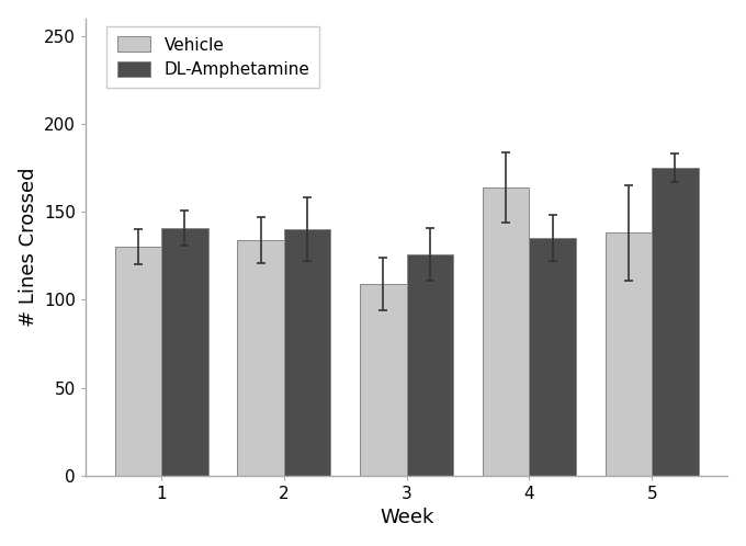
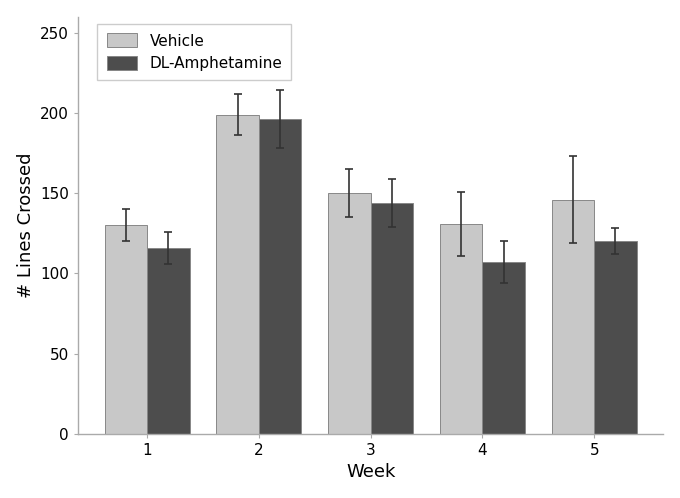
DL-Amphetamine/1: 141 -> 116
Vehicle/2: 134 -> 199
DL-Amphetamine/2: 140 -> 196
Vehicle/3: 109 -> 150
DL-Amphetamine/3: 126 -> 144
Vehicle/4: 164 -> 131
DL-Amphetamine/4: 135 -> 107
Vehicle/5: 138 -> 146
DL-Amphetamine/5: 175 -> 120
